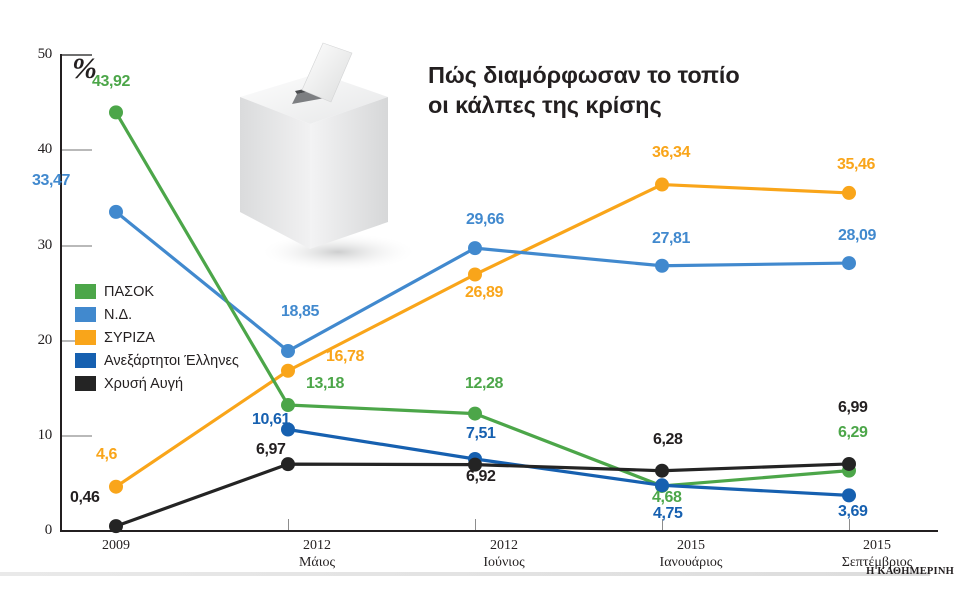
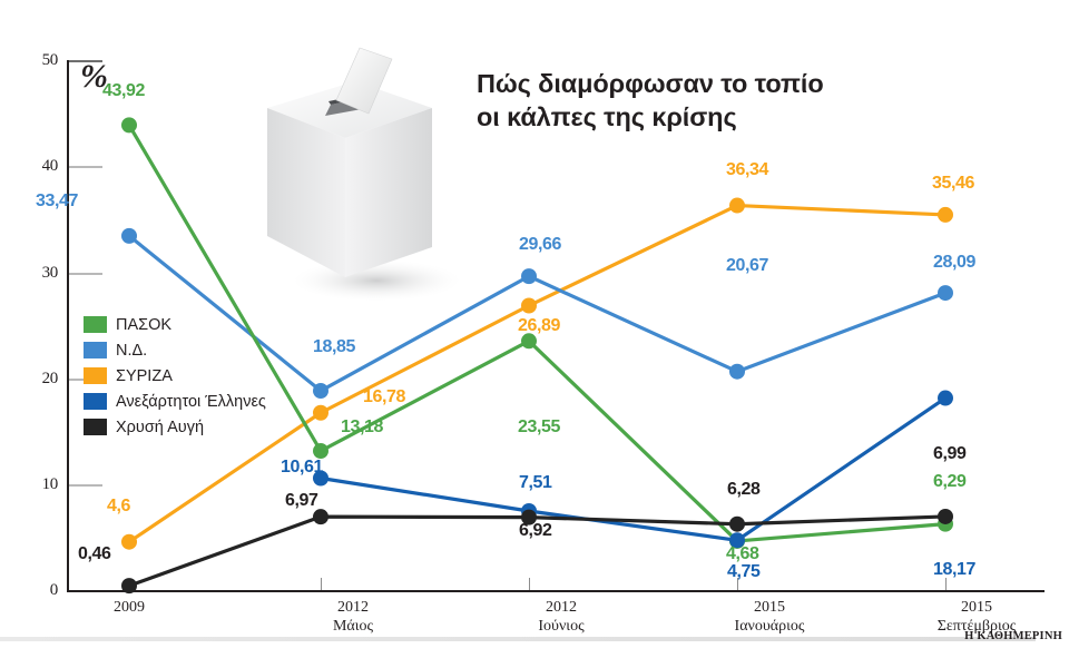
ΠΑΣΟΚ/2012 Ιούνιος: 12,28 -> 23,55
Ν.Δ./2015 Ιανουάριος: 27,81 -> 20,67
Ανεξάρτητοι Έλληνες/2015 Σεπτέμβριος: 3,69 -> 18,17
